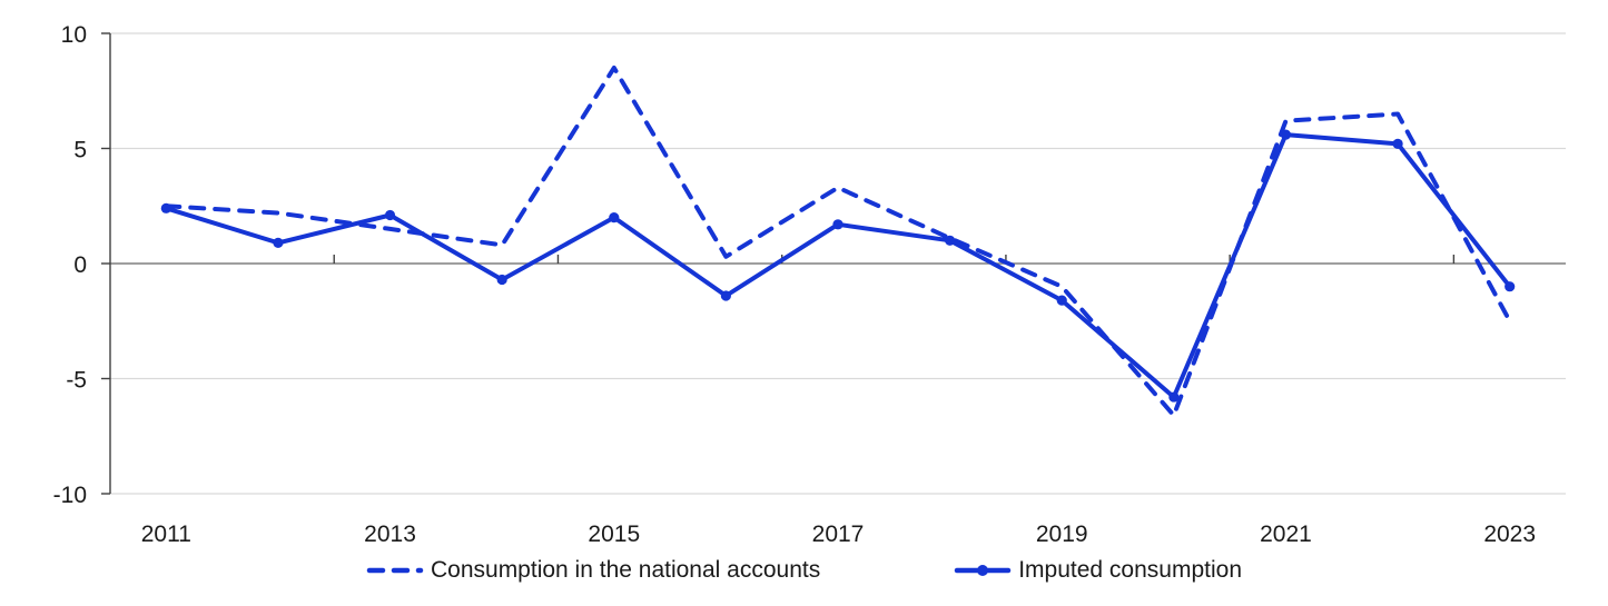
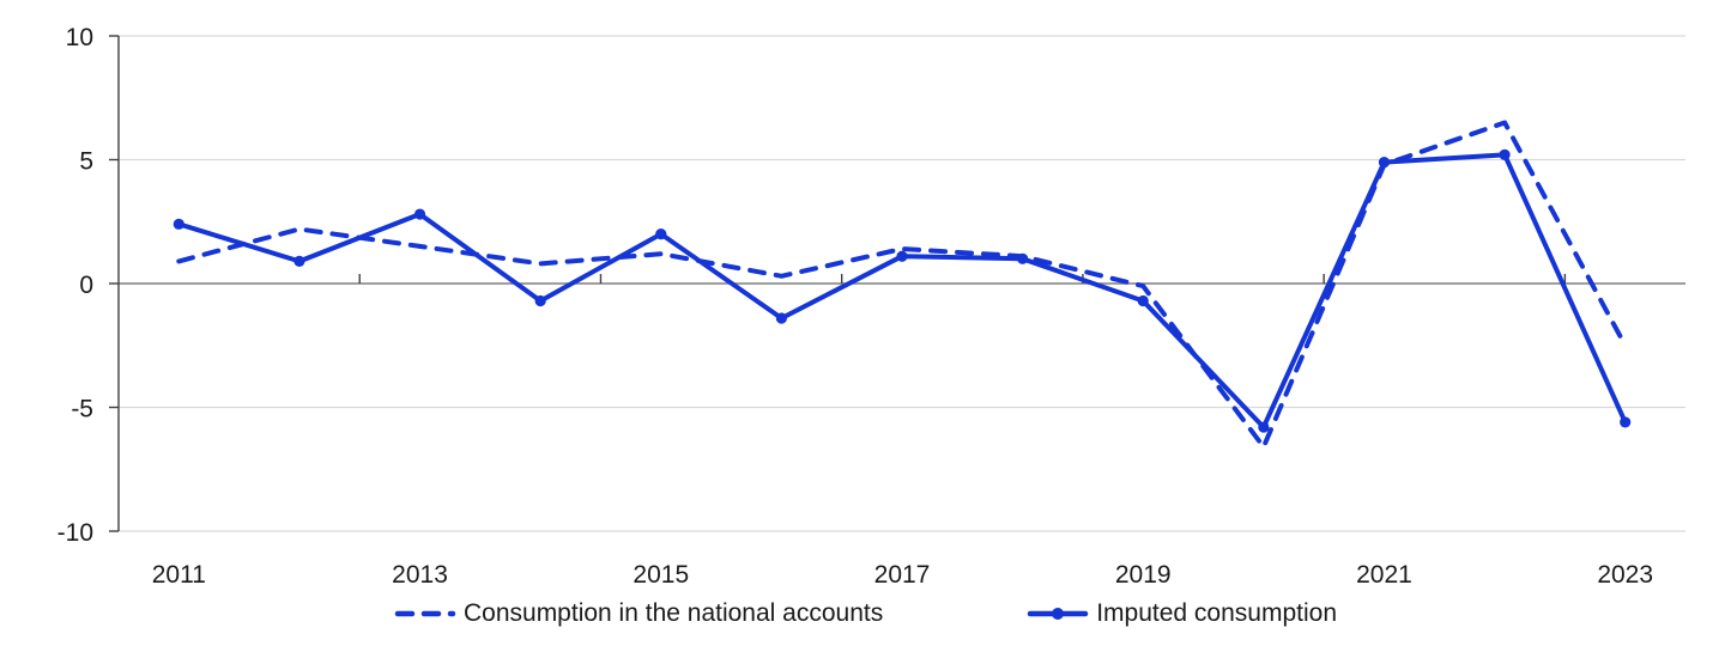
Consumption in the national accounts/2011: 2.5 -> 0.9
Imputed consumption/2013: 2.1 -> 2.8
Consumption in the national accounts/2015: 8.5 -> 1.2
Consumption in the national accounts/2017: 3.3 -> 1.4
Imputed consumption/2017: 1.7 -> 1.1
Consumption in the national accounts/2019: -1.0 -> -0.1
Imputed consumption/2019: -1.6 -> -0.7
Consumption in the national accounts/2021: 6.2 -> 4.8
Imputed consumption/2021: 5.6 -> 4.9
Imputed consumption/2023: -1.0 -> -5.6
